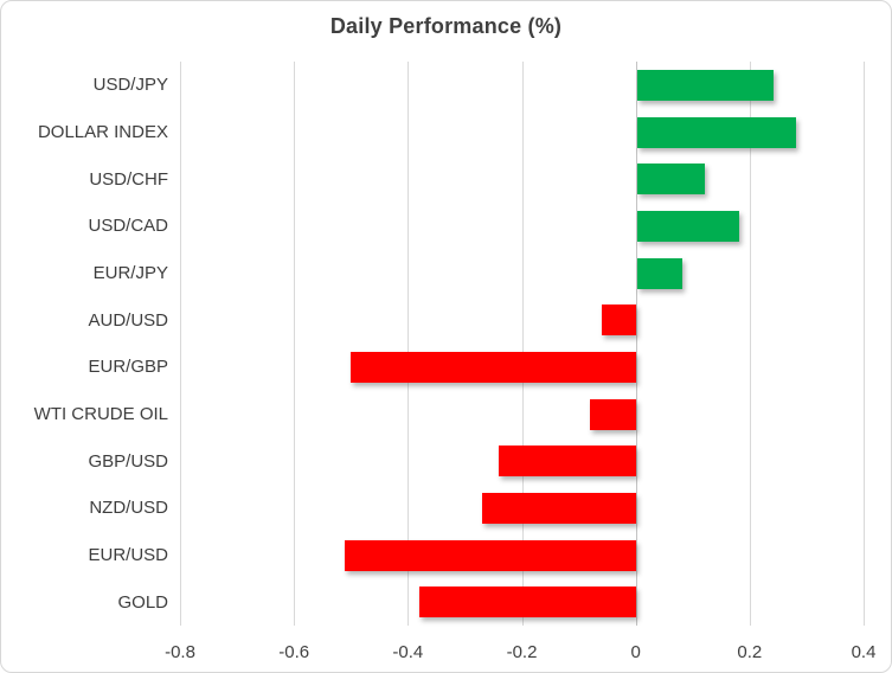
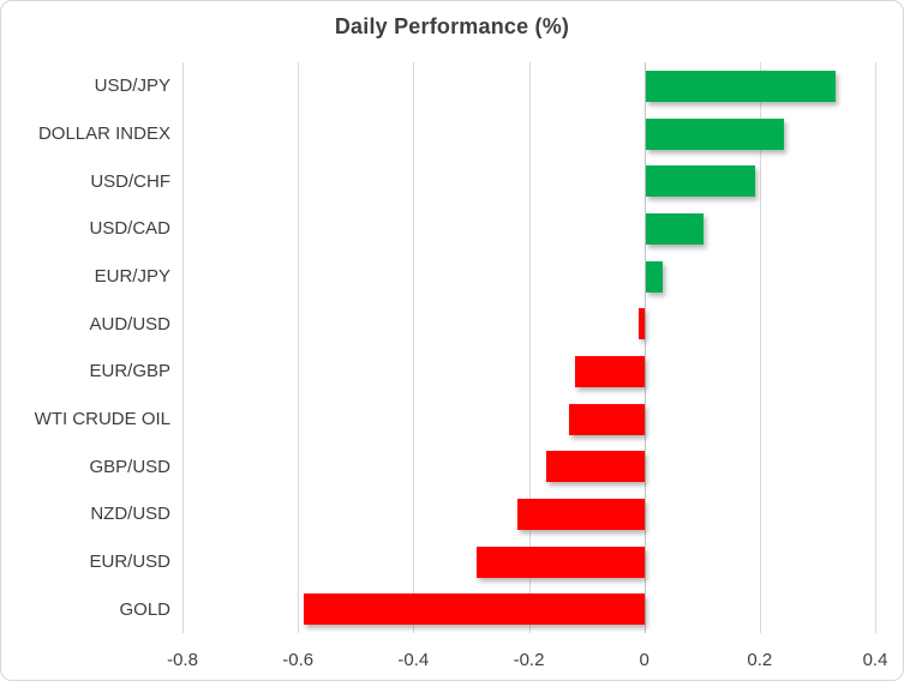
USD/JPY: 0.24 -> 0.33
DOLLAR INDEX: 0.28 -> 0.24
USD/CHF: 0.12 -> 0.19
USD/CAD: 0.18 -> 0.10
EUR/JPY: 0.08 -> 0.03
AUD/USD: -0.06 -> -0.01
EUR/GBP: -0.50 -> -0.12
WTI CRUDE OIL: -0.08 -> -0.13
GBP/USD: -0.24 -> -0.17
NZD/USD: -0.27 -> -0.22
EUR/USD: -0.51 -> -0.29
GOLD: -0.38 -> -0.59
